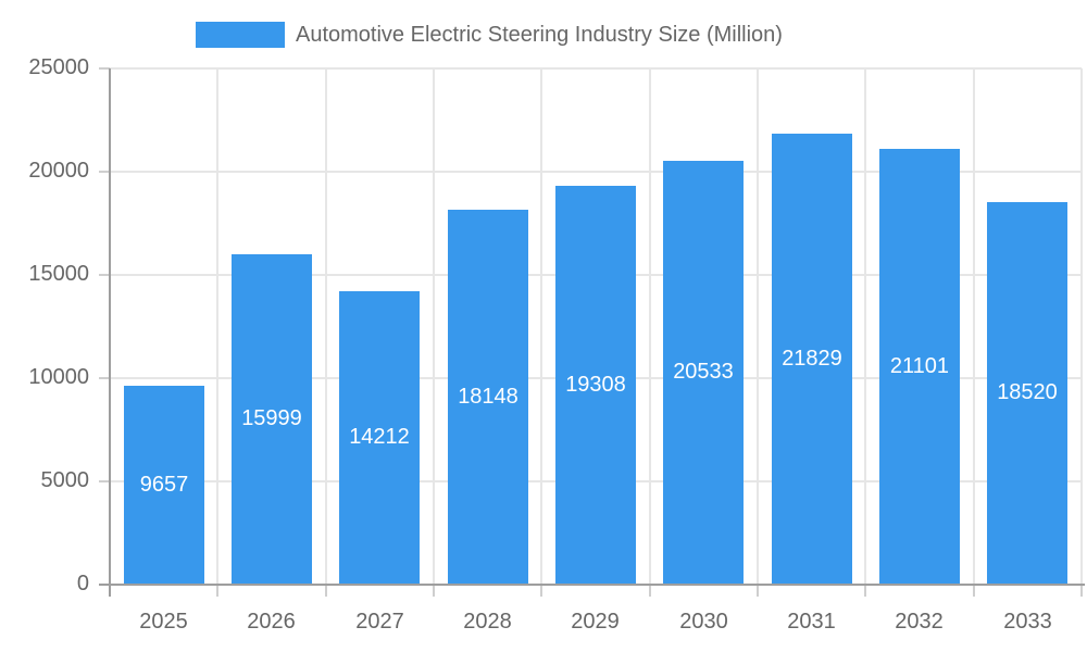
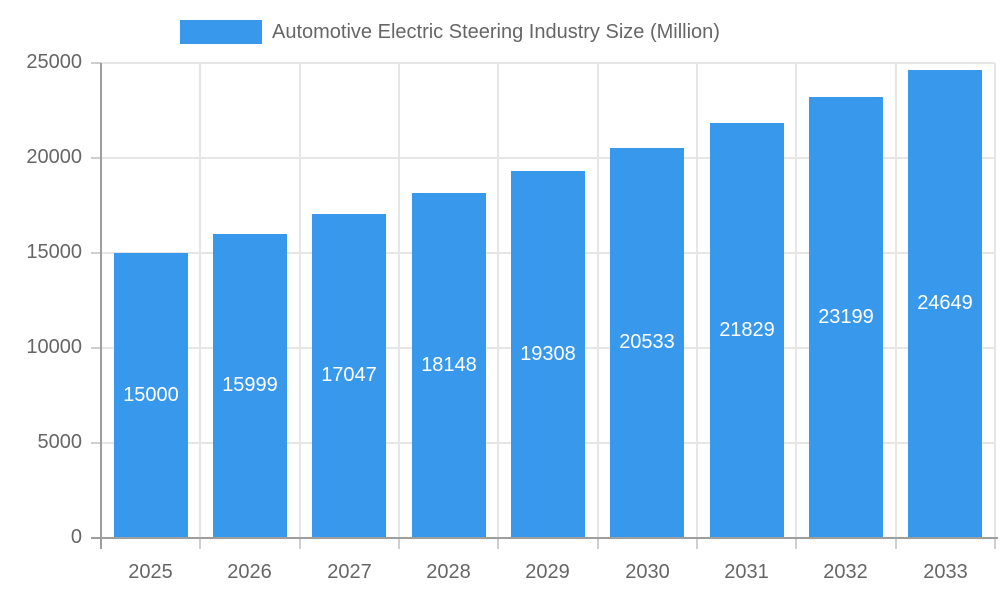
2025: 9657 -> 15000
2027: 14212 -> 17047
2032: 21101 -> 23199
2033: 18520 -> 24649
